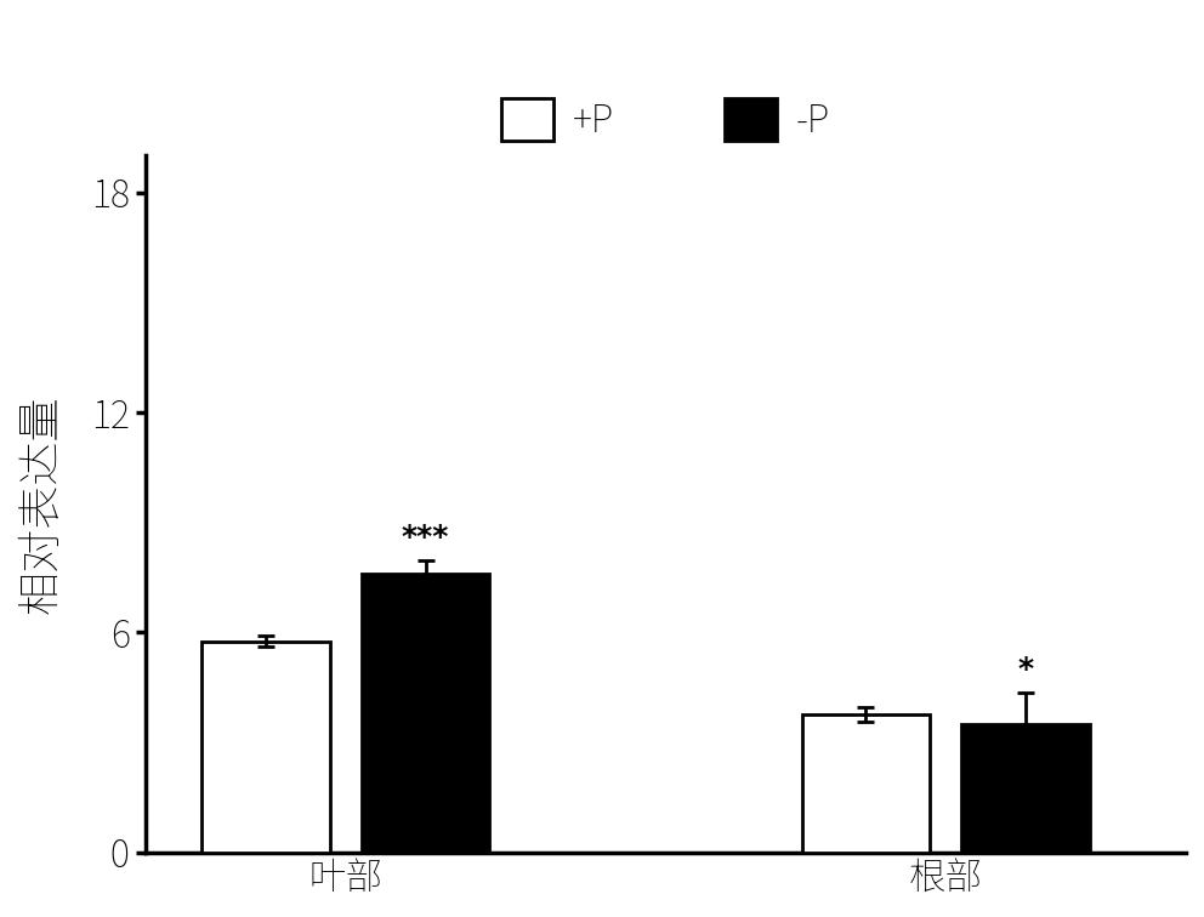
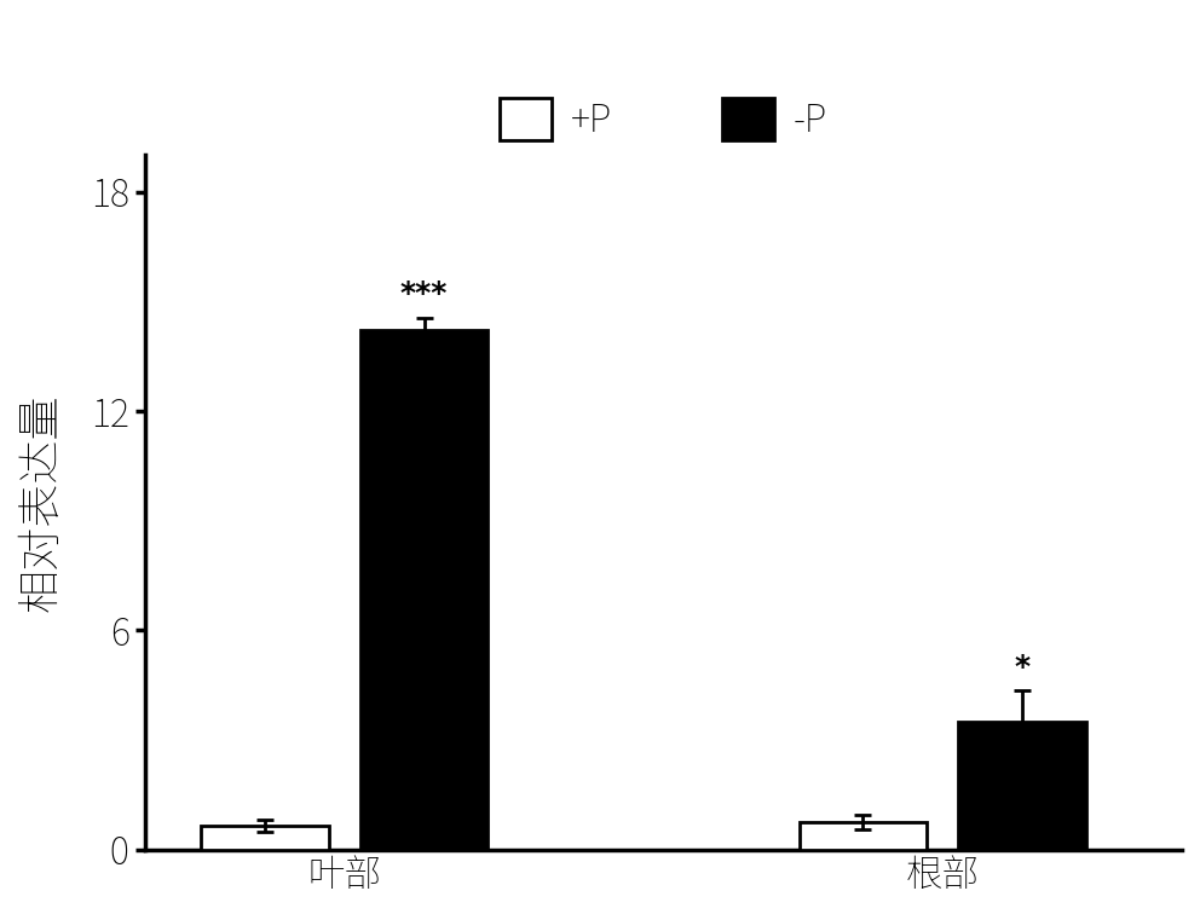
+P/叶部: 5.75 -> 0.65
-P/叶部: 7.6 -> 14.2
+P/根部: 3.75 -> 0.75
